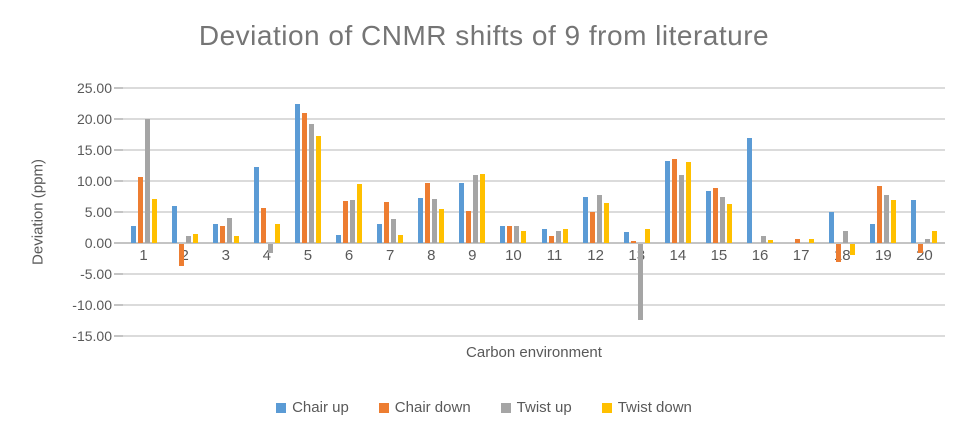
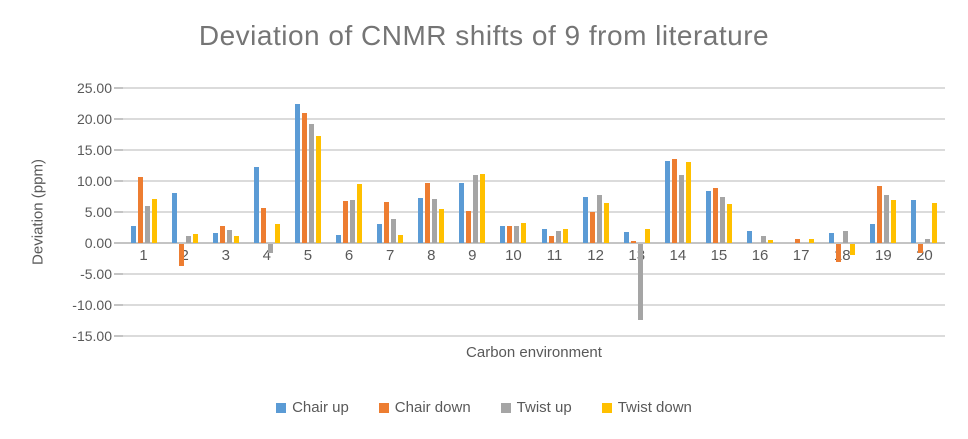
Twist up/1: 20 -> 6
Chair up/2: 6 -> 8
Chair up/3: 3 -> 2
Twist up/3: 4 -> 2
Twist down/10: 2 -> 3
Chair up/16: 17 -> 2
Chair up/18: 5 -> 2
Twist down/20: 2 -> 6
